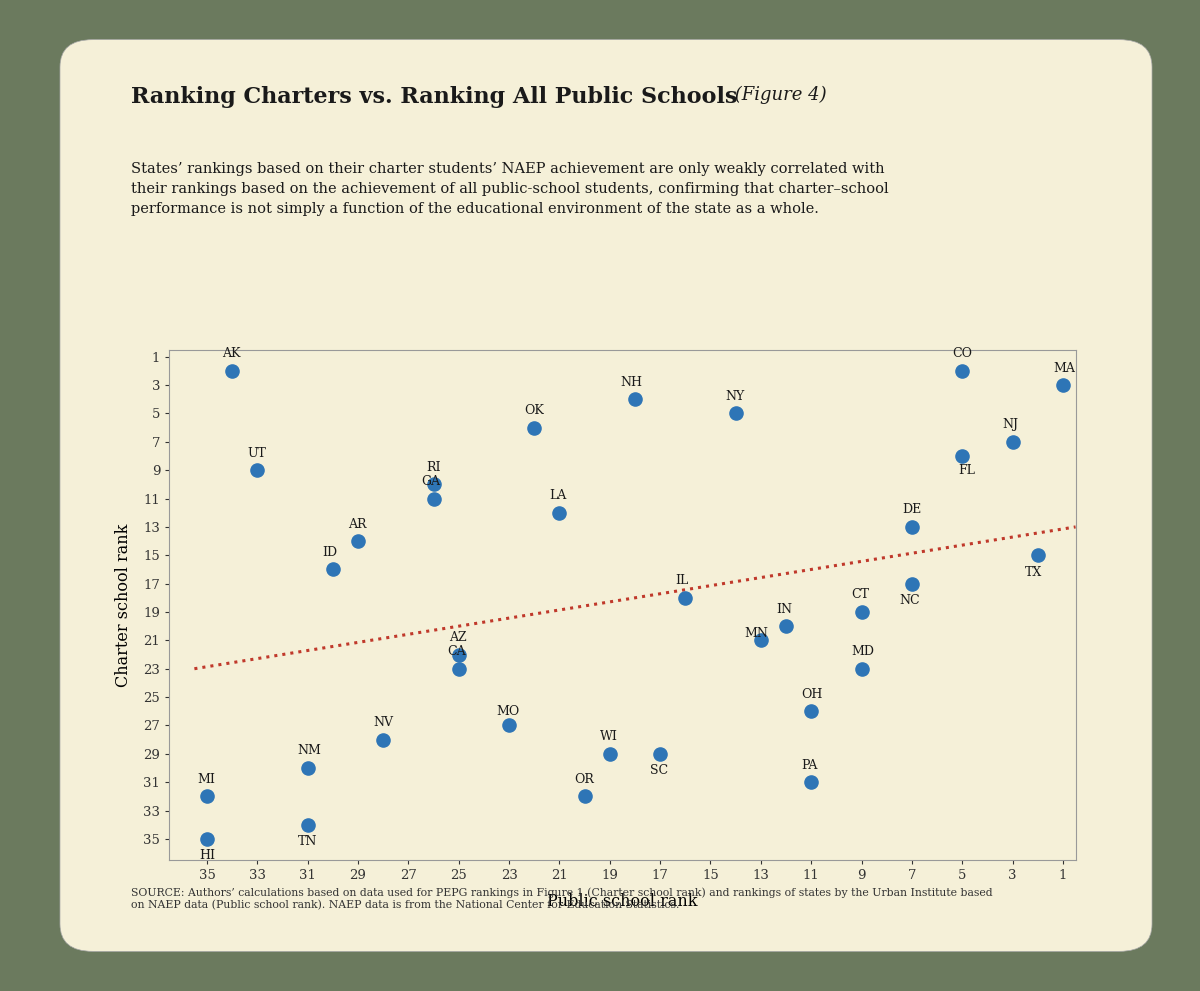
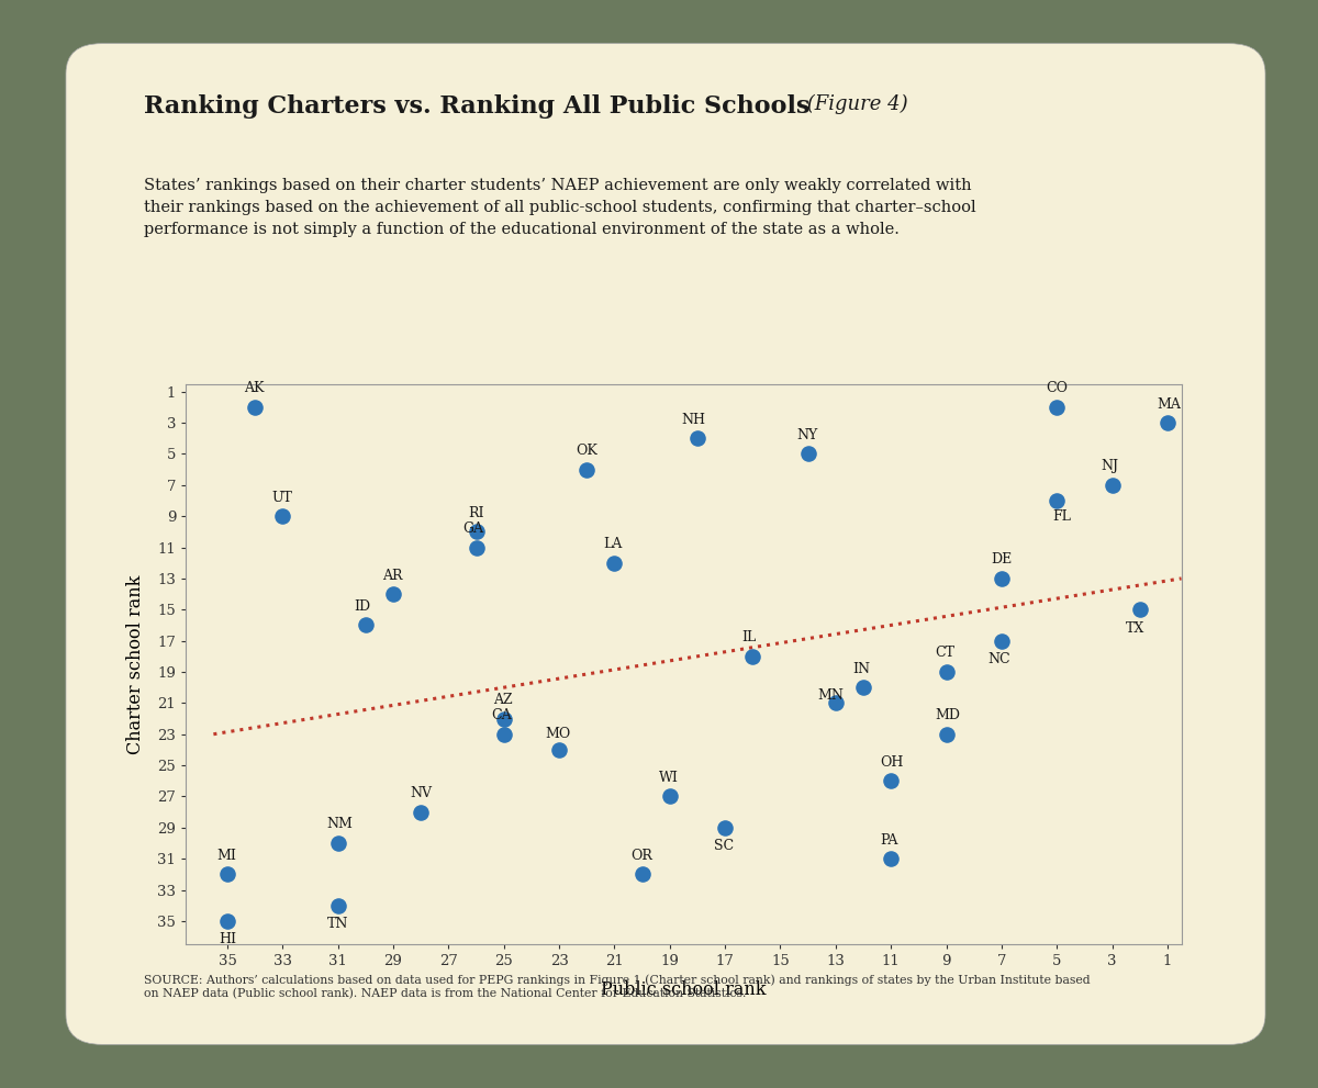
23: 27 -> 24
19: 29 -> 27
